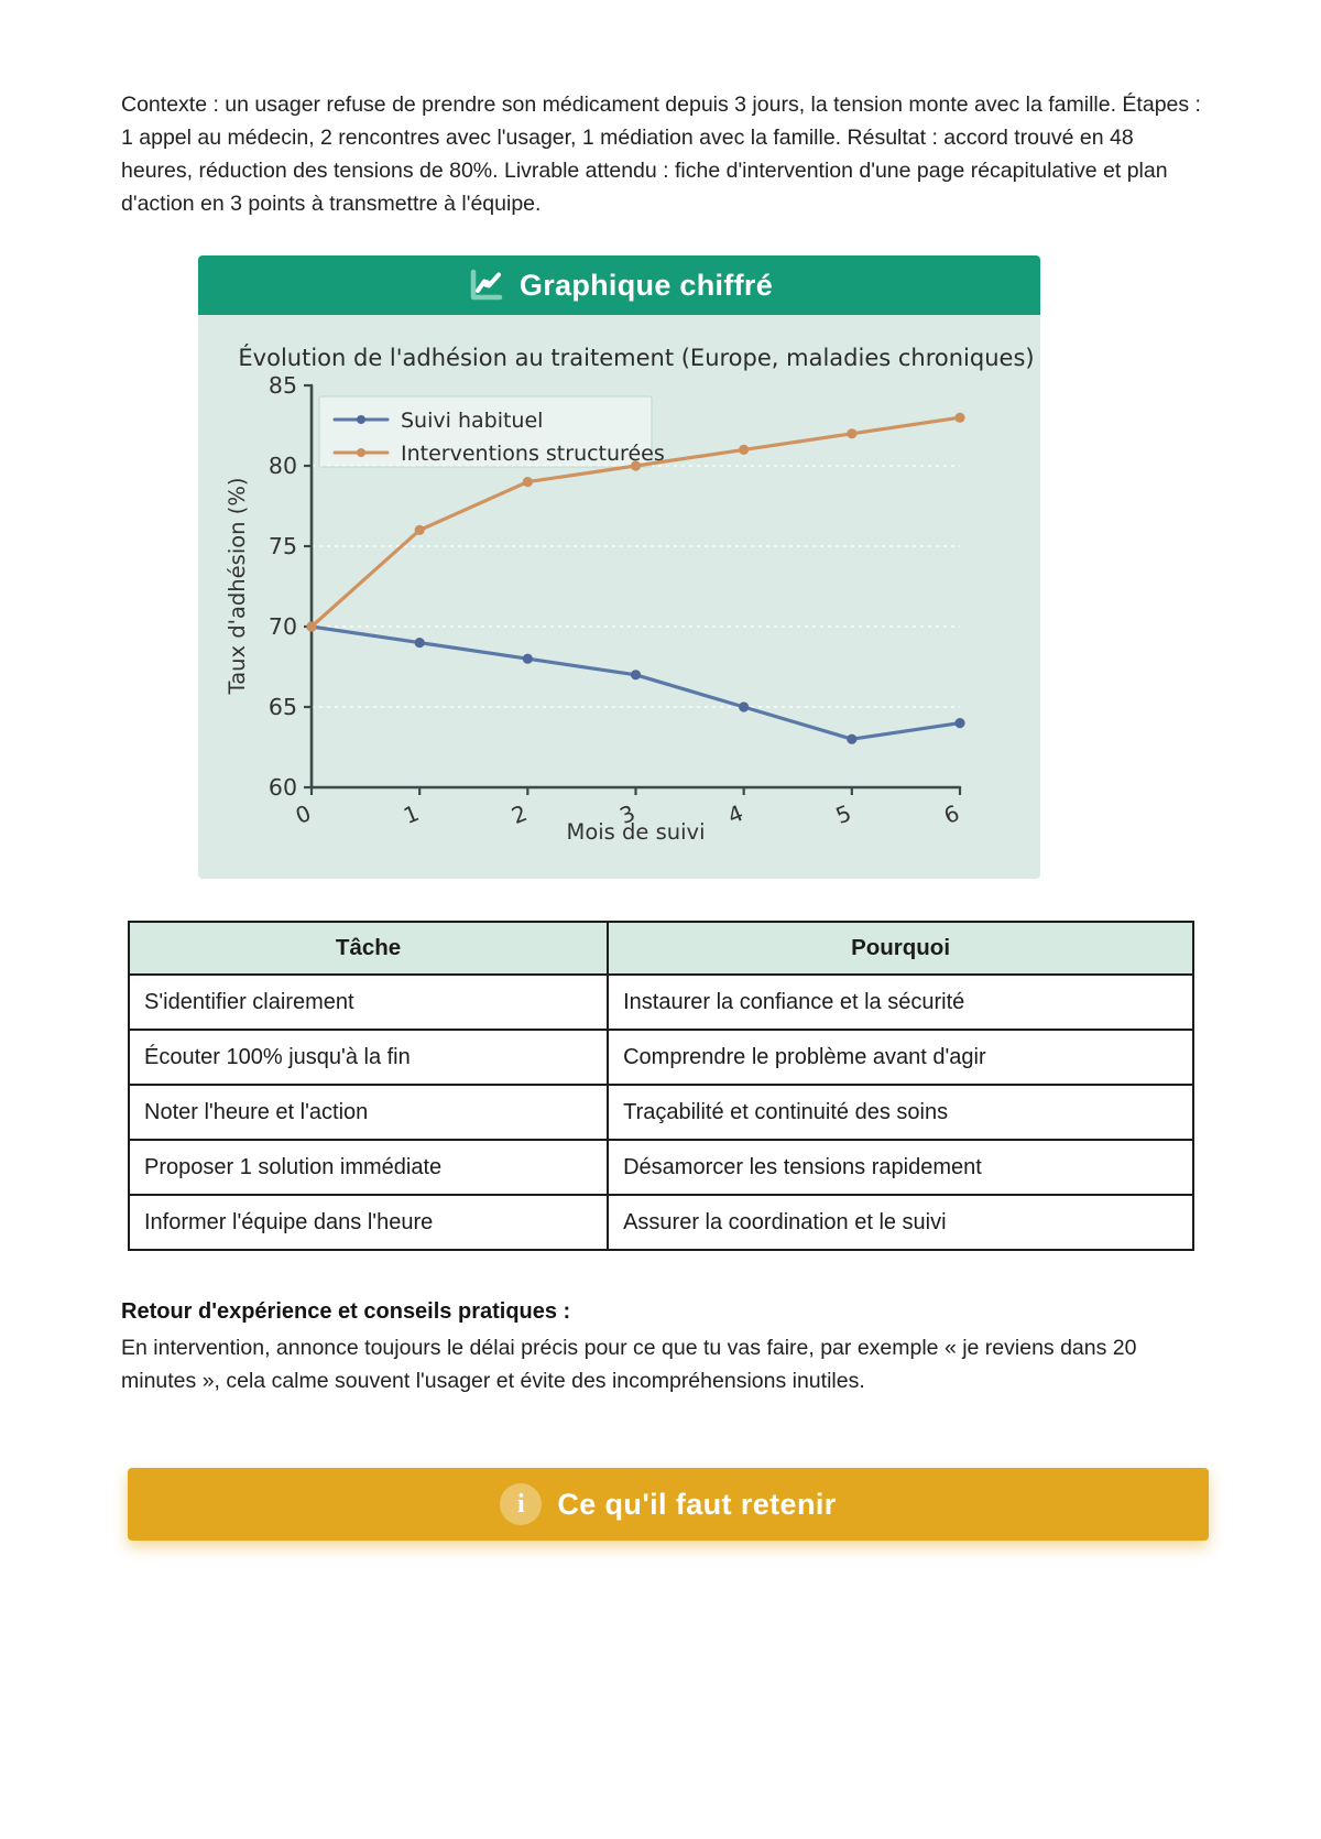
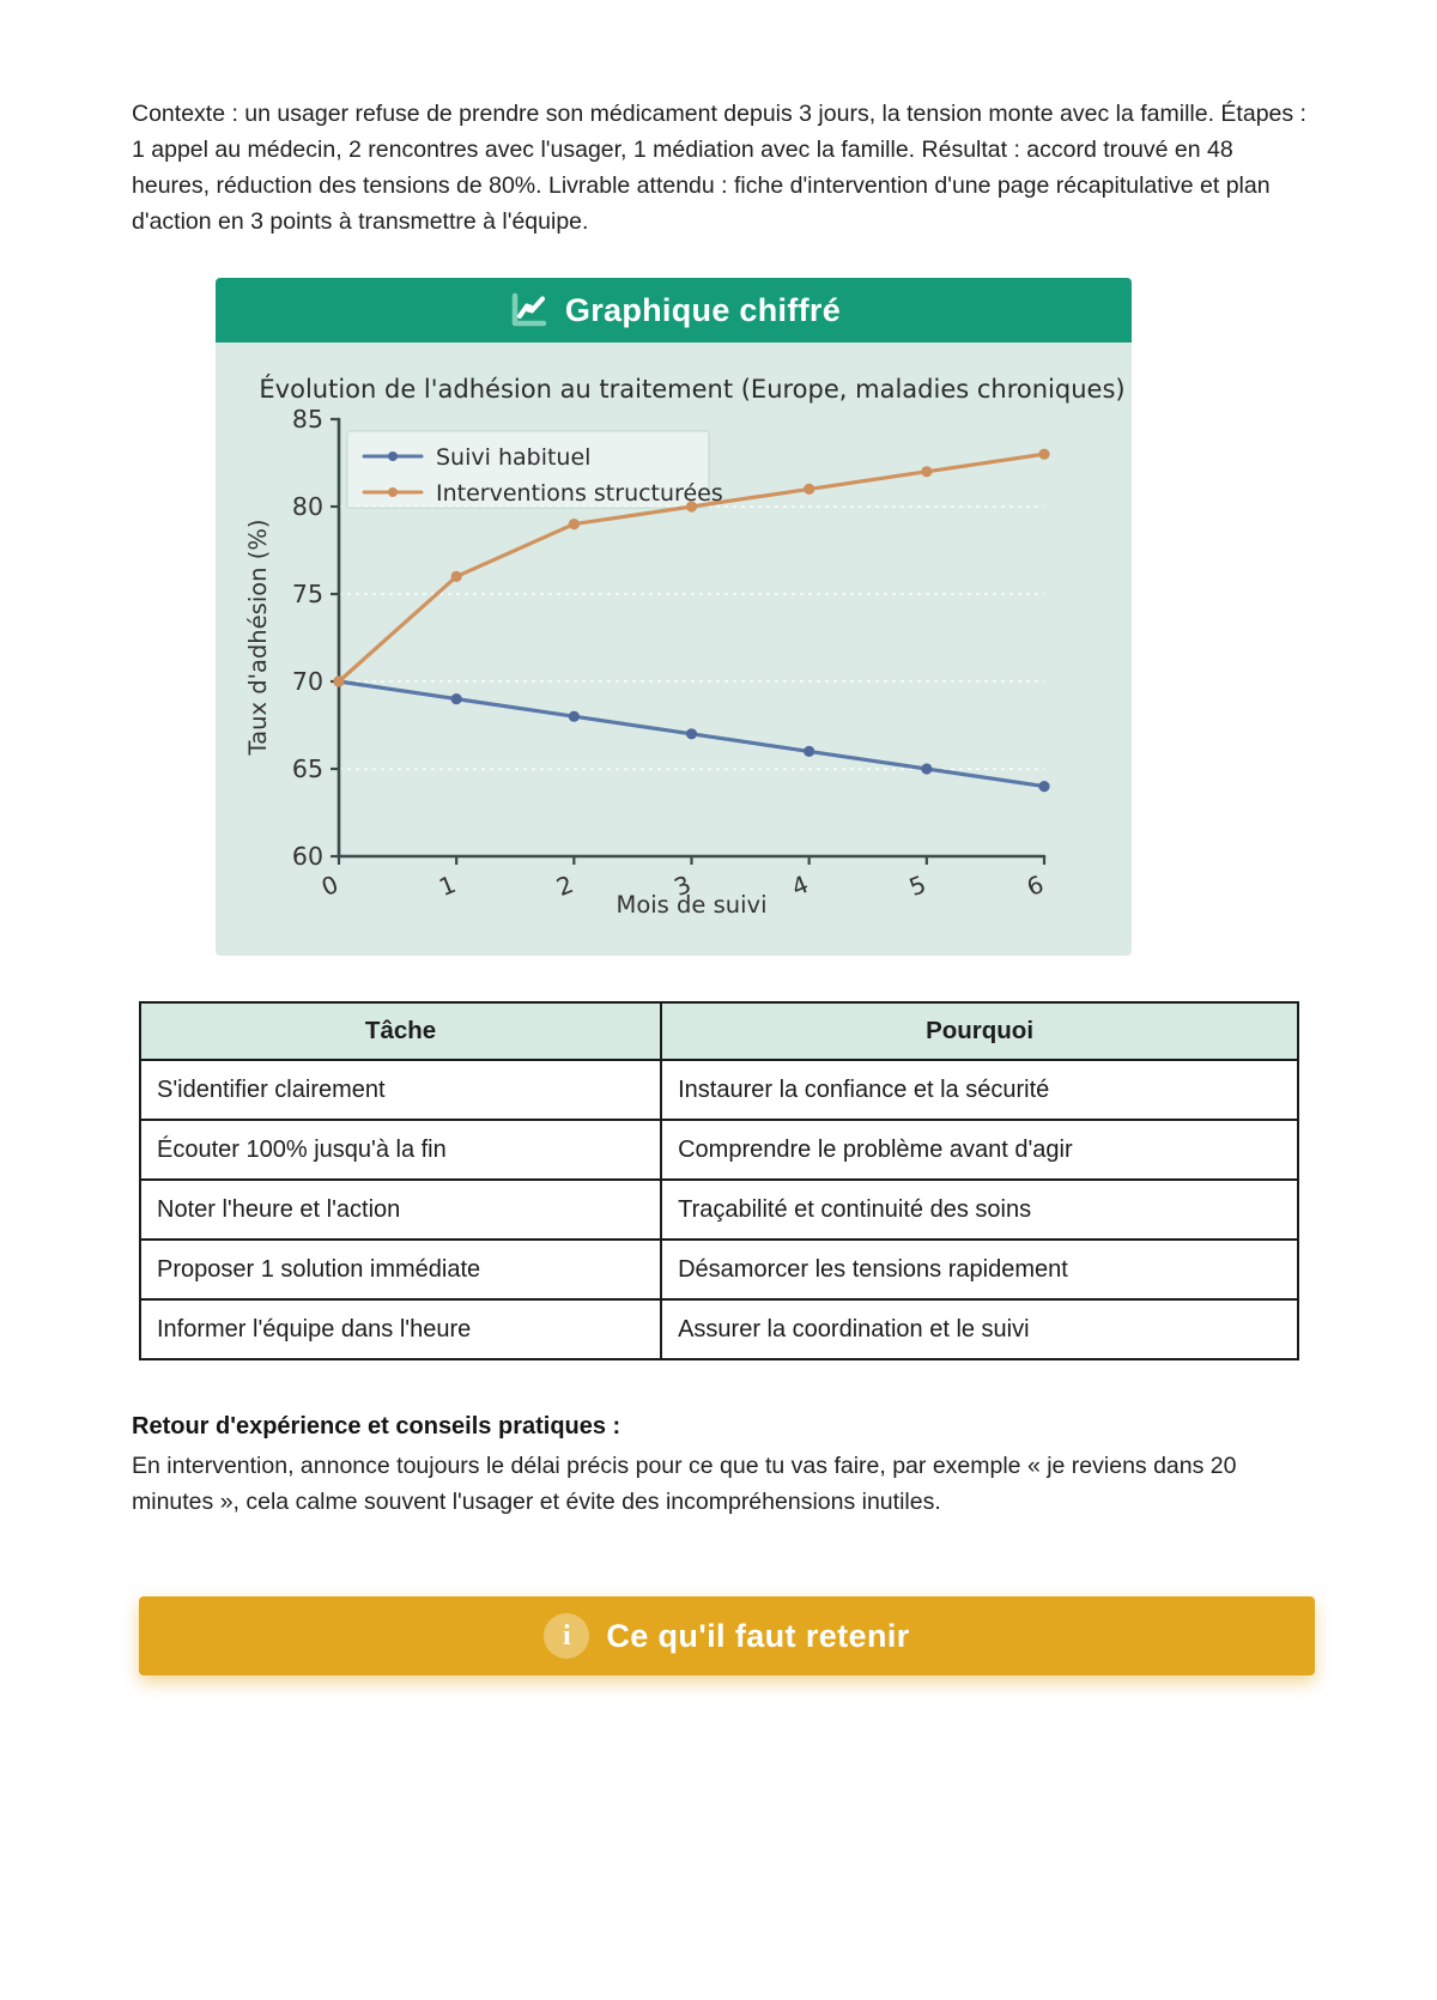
Suivi habituel/4: 65 -> 66
Suivi habituel/5: 63 -> 65
